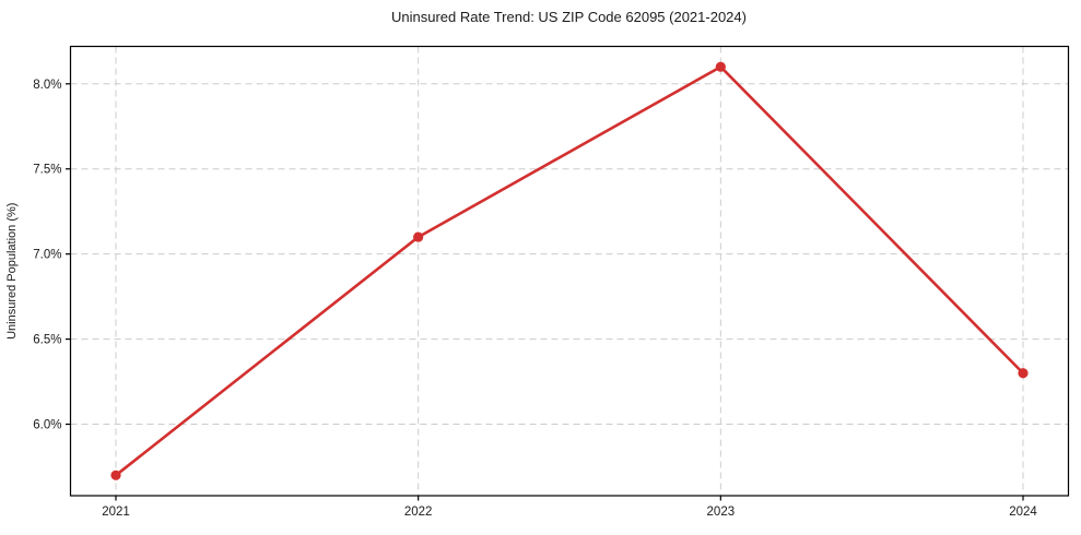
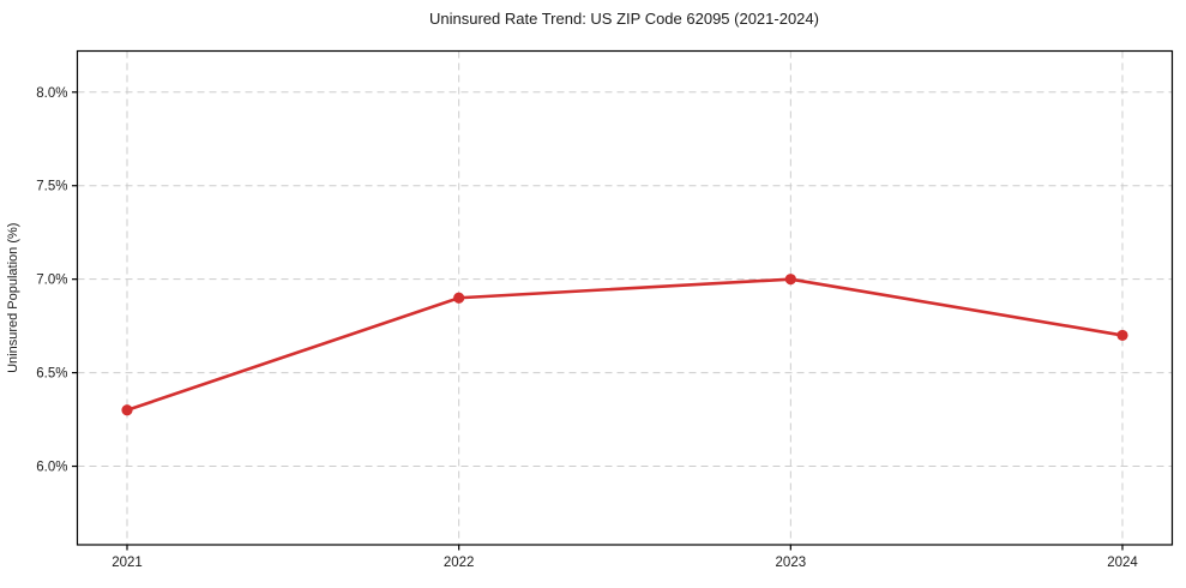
2021: 5.7% -> 6.3%
2022: 7.1% -> 6.9%
2023: 8.1% -> 7.0%
2024: 6.3% -> 6.7%
